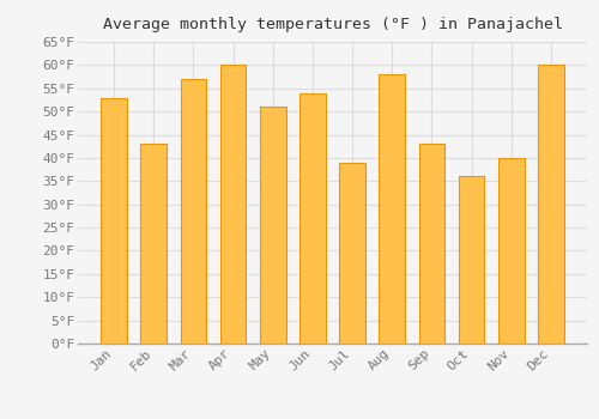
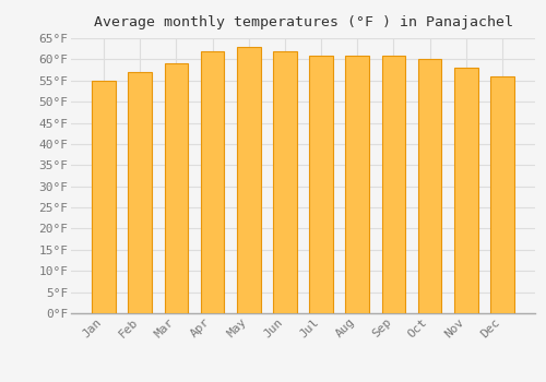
Jan: 53°F -> 55°F
Feb: 43°F -> 57°F
Mar: 57°F -> 59°F
Apr: 60°F -> 62°F
May: 51°F -> 63°F
Jun: 54°F -> 62°F
Jul: 39°F -> 61°F
Aug: 58°F -> 61°F
Sep: 43°F -> 61°F
Oct: 36°F -> 60°F
Nov: 40°F -> 58°F
Dec: 60°F -> 56°F
